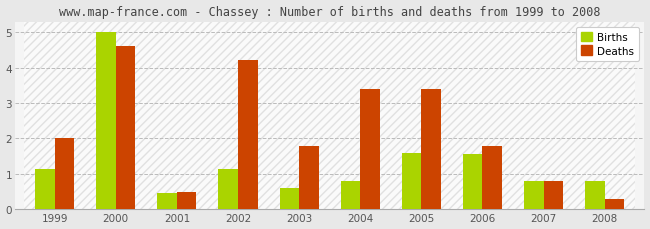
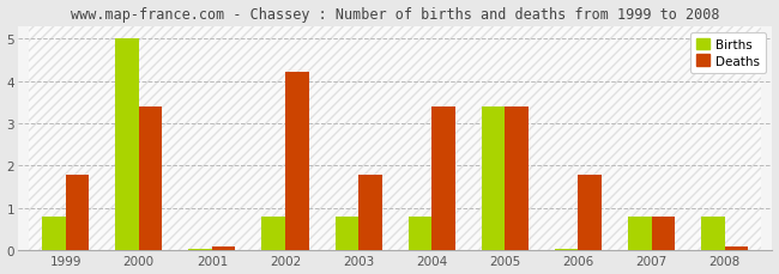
Births/1999: 1.15 -> 0.80
Deaths/1999: 2.0 -> 1.8
Deaths/2000: 4.6 -> 3.4
Births/2001: 0.45 -> 0.05
Deaths/2001: 0.5 -> 0.1
Births/2002: 1.15 -> 0.80
Births/2003: 0.60 -> 0.80
Births/2005: 1.60 -> 3.40
Births/2006: 1.55 -> 0.05
Deaths/2008: 0.3 -> 0.1
